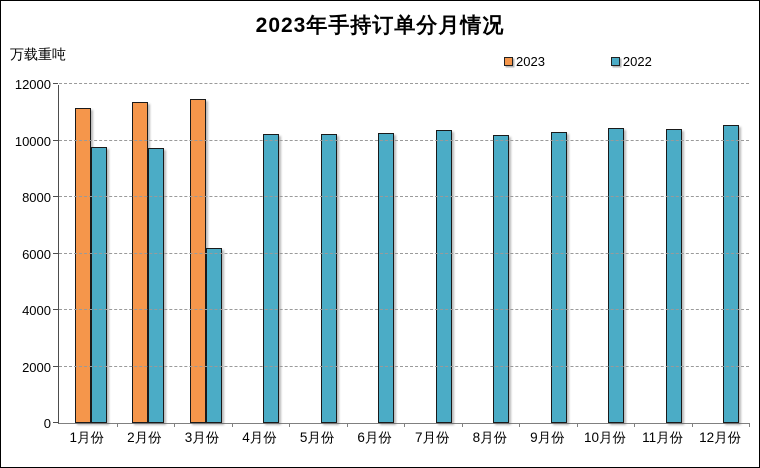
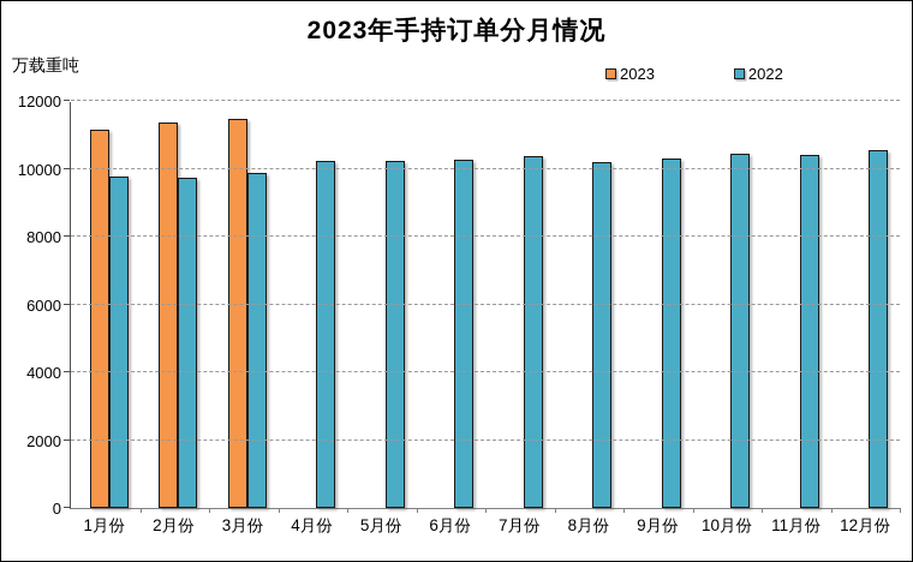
2022/3月份: 6200 -> 9900
